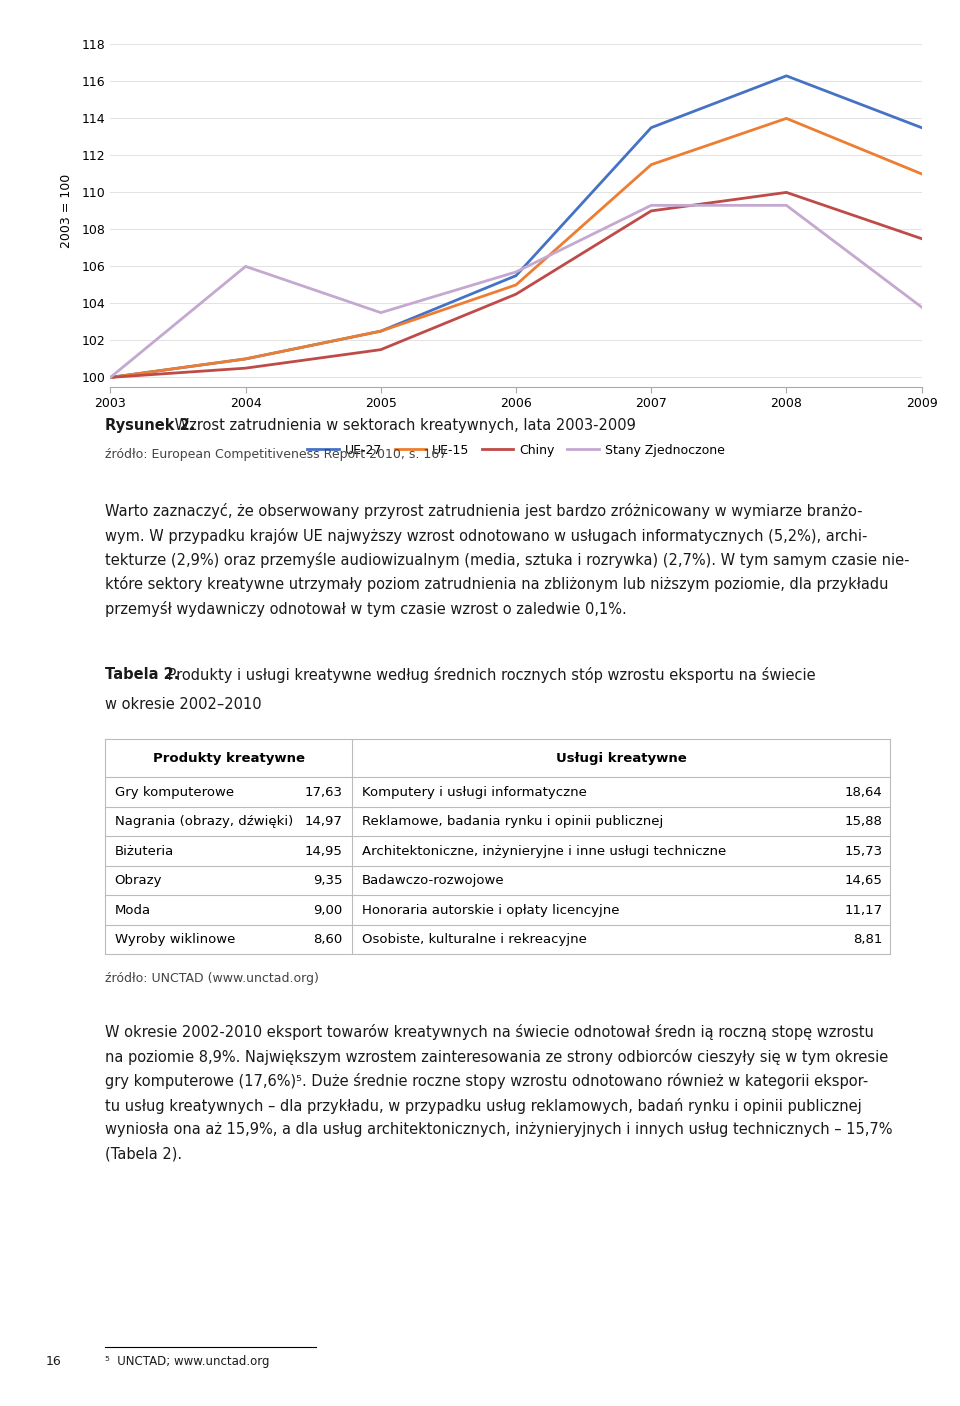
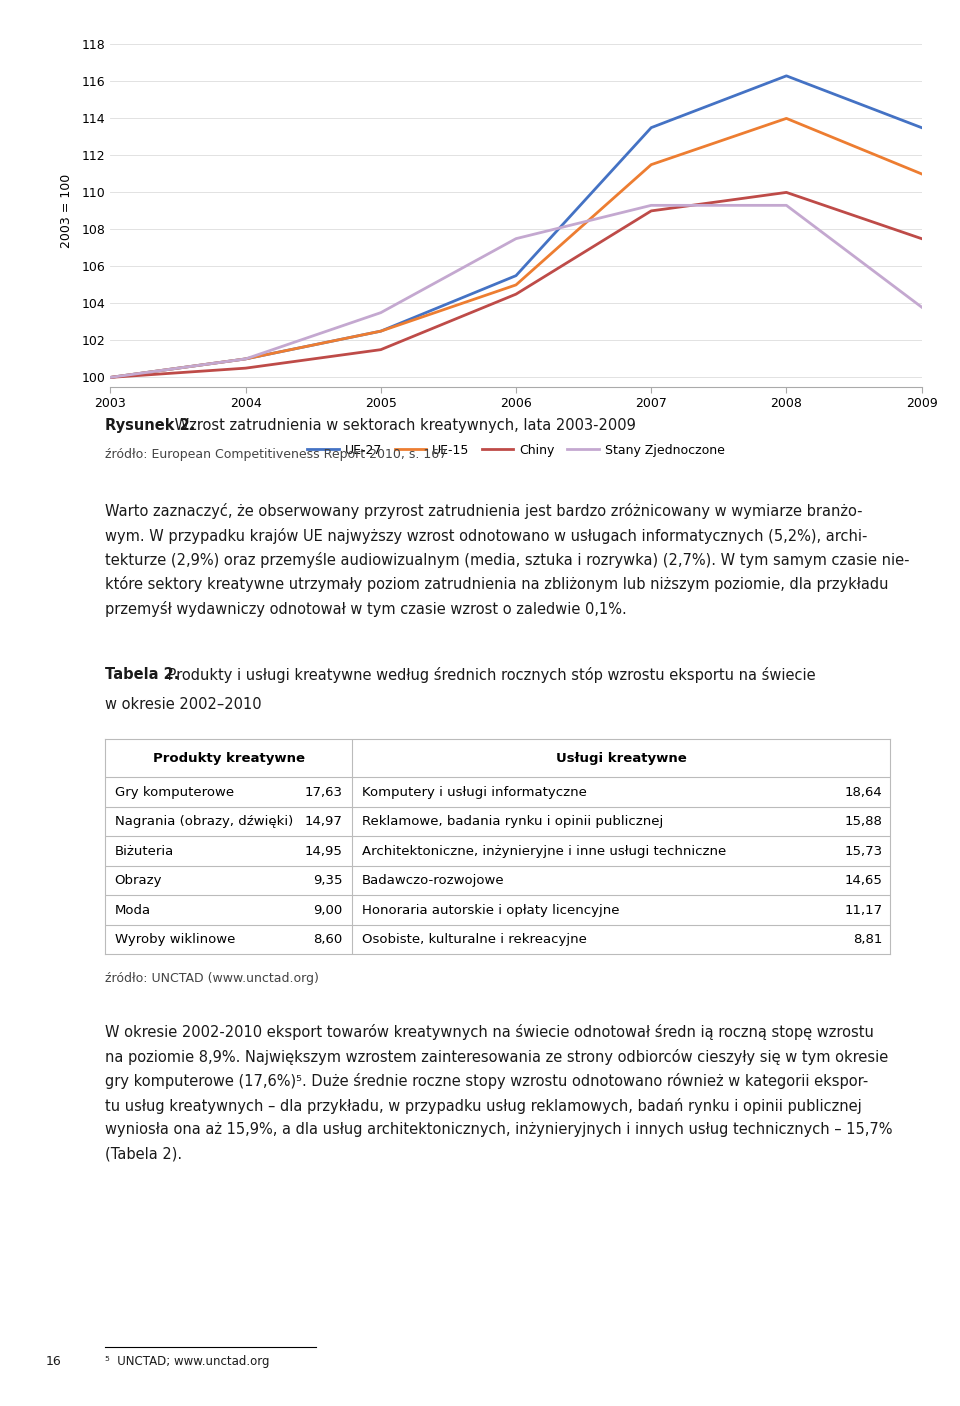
Stany Zjednoczone/2004: 106.0 -> 101.0
Stany Zjednoczone/2006: 105.7 -> 107.5
